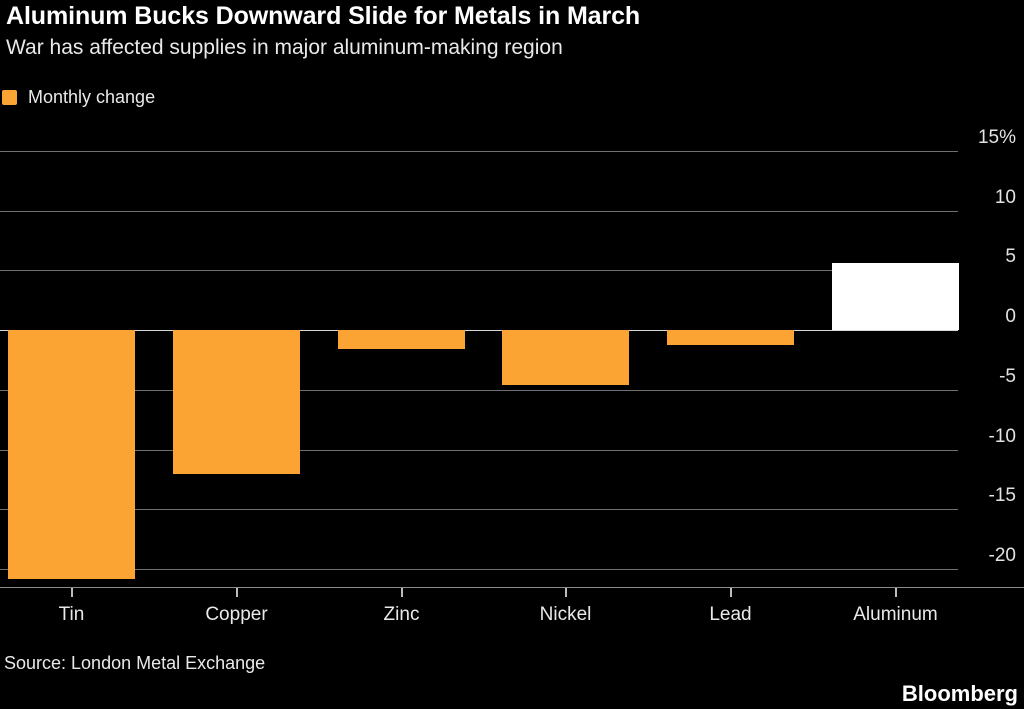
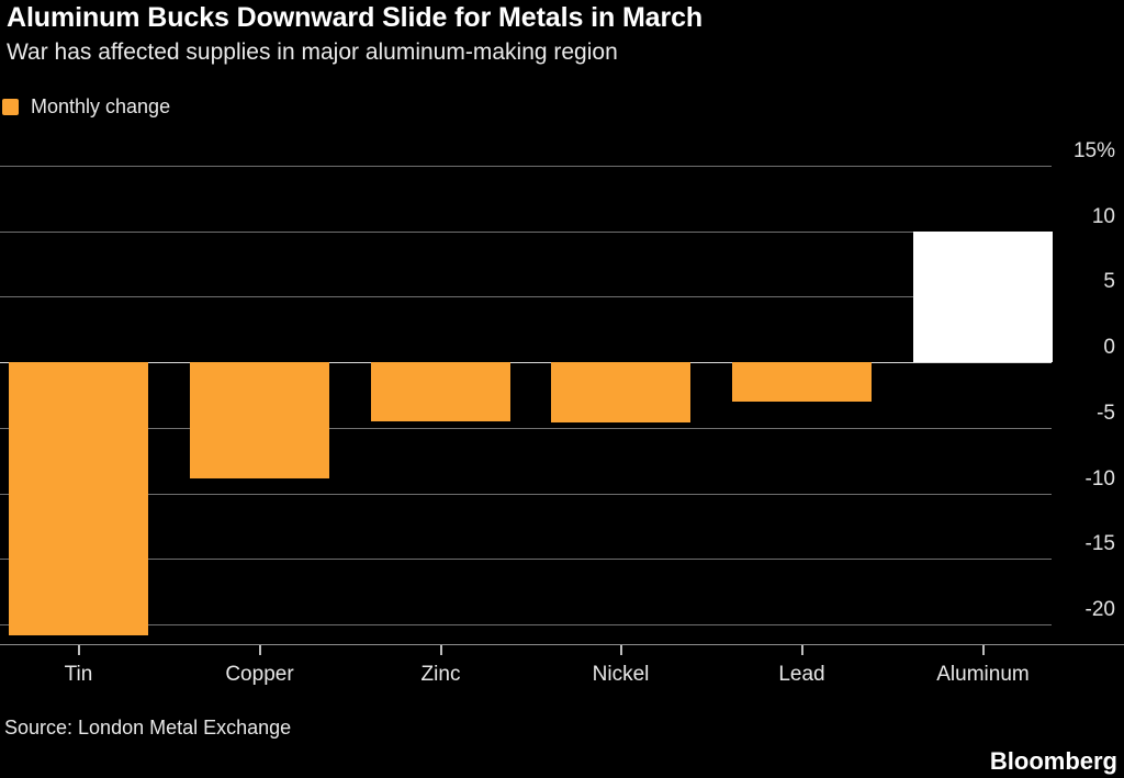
Copper: -12.0% -> -8.9%
Zinc: -1.6% -> -4.5%
Lead: -1.2% -> -3.0%
Aluminum: 5.6% -> 10.0%
